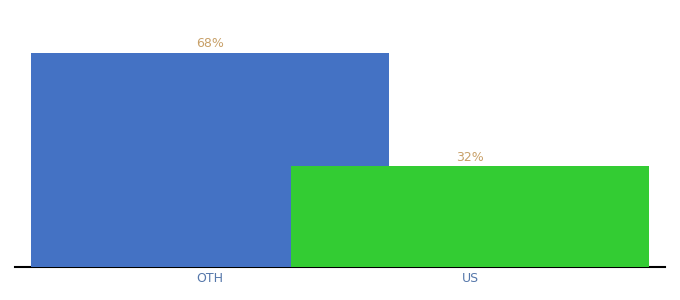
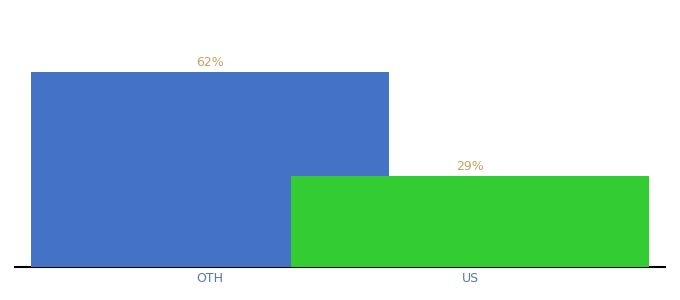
OTH: 68% -> 62%
US: 32% -> 29%
